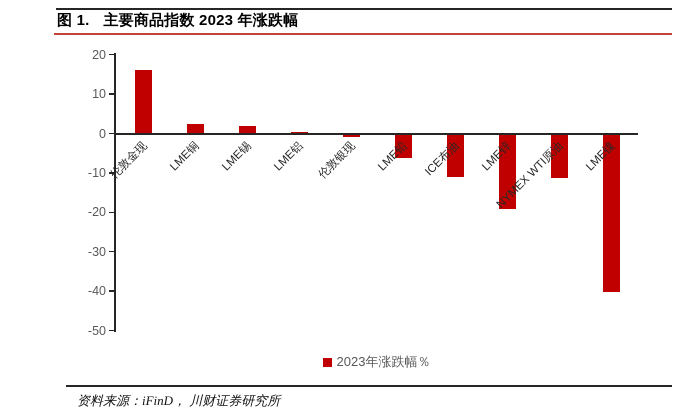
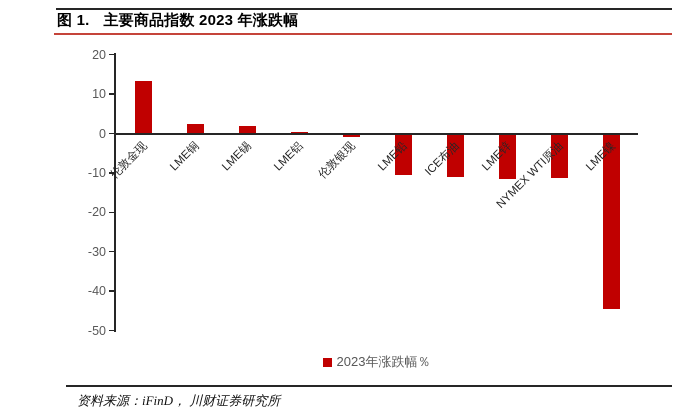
伦敦金现: 16 -> 13
LME铅: -6 -> -10
LME锌: -19 -> -11
LME镍: -40 -> -44
